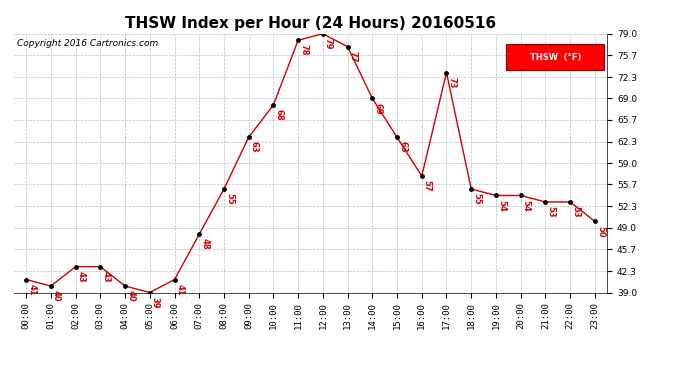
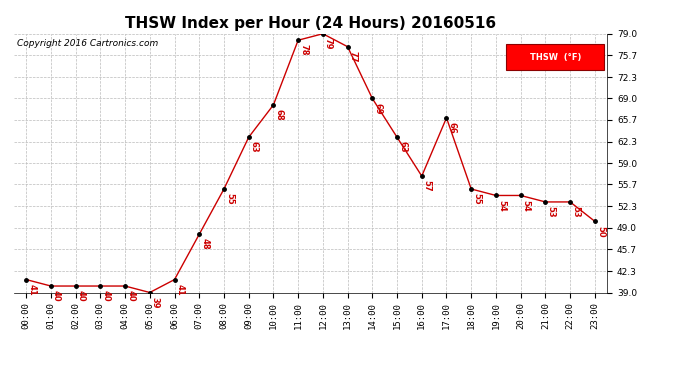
02:00: 43 -> 40
03:00: 43 -> 40
17:00: 73 -> 66
